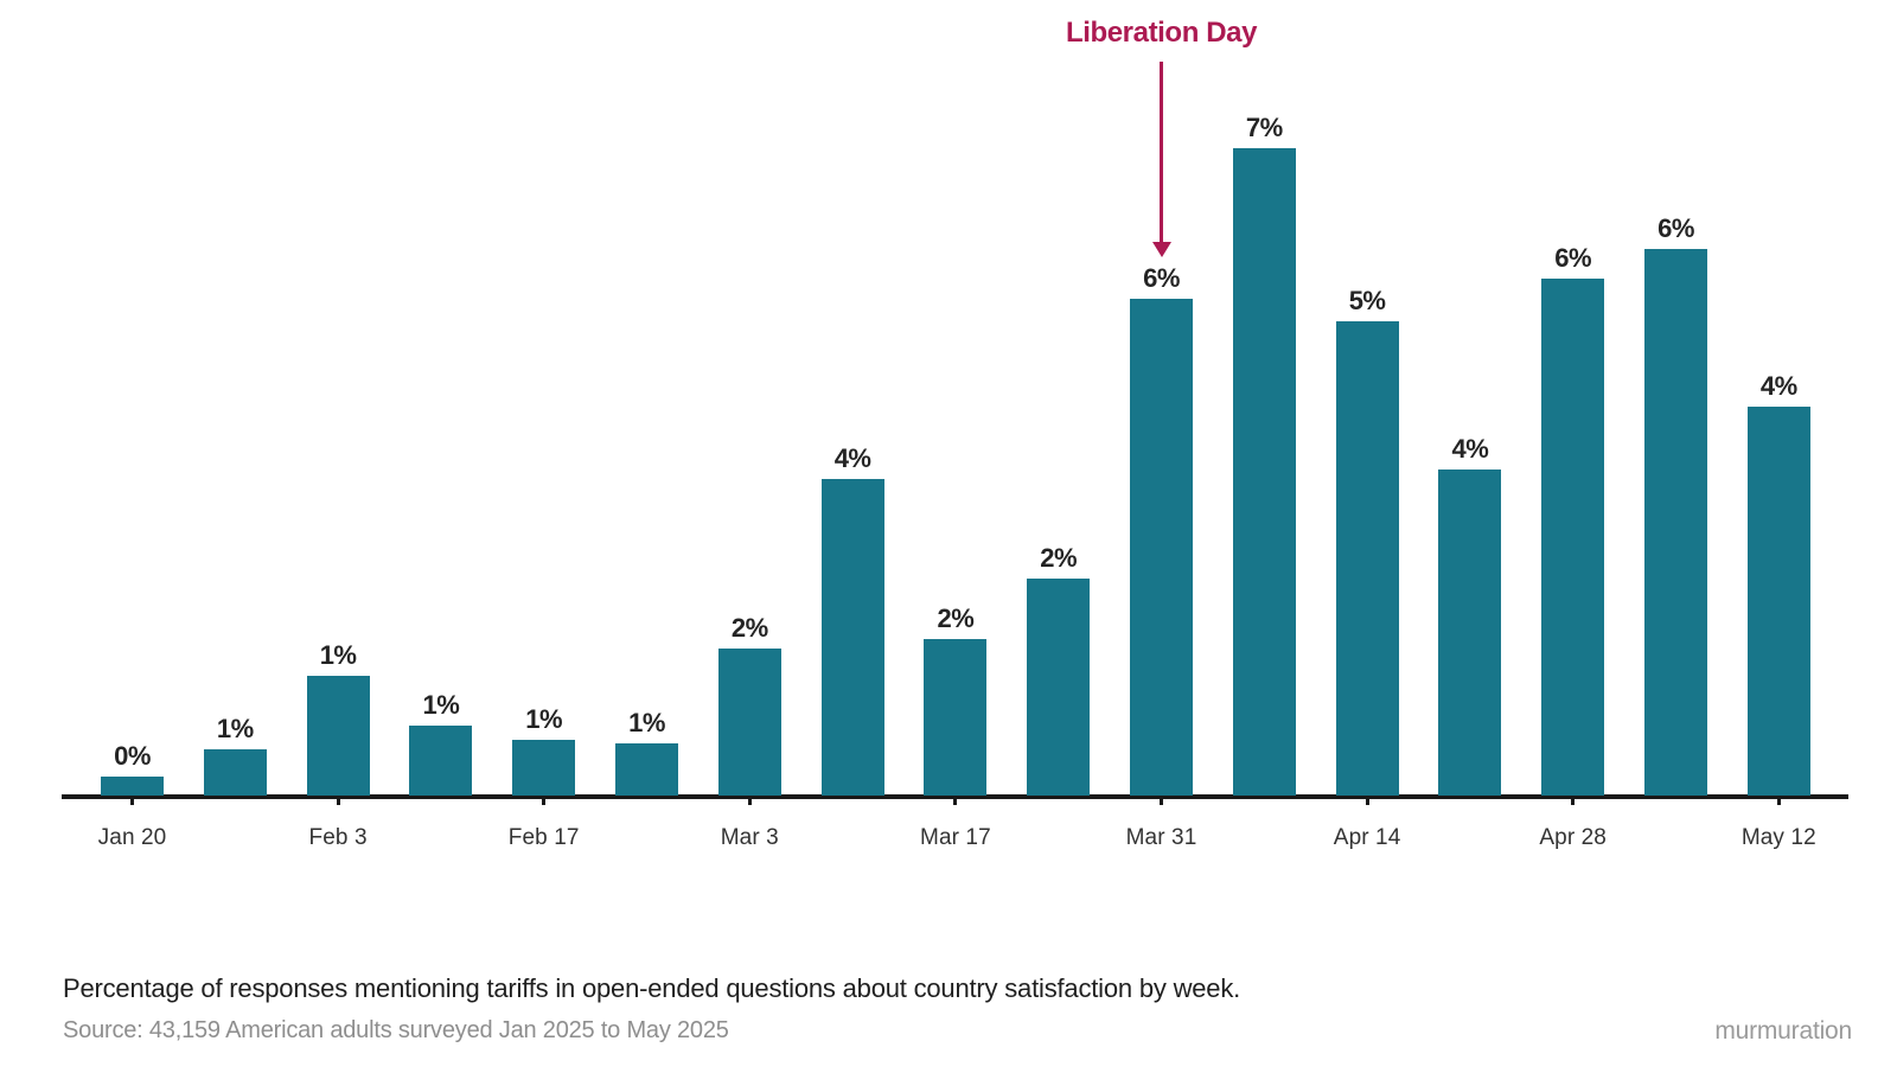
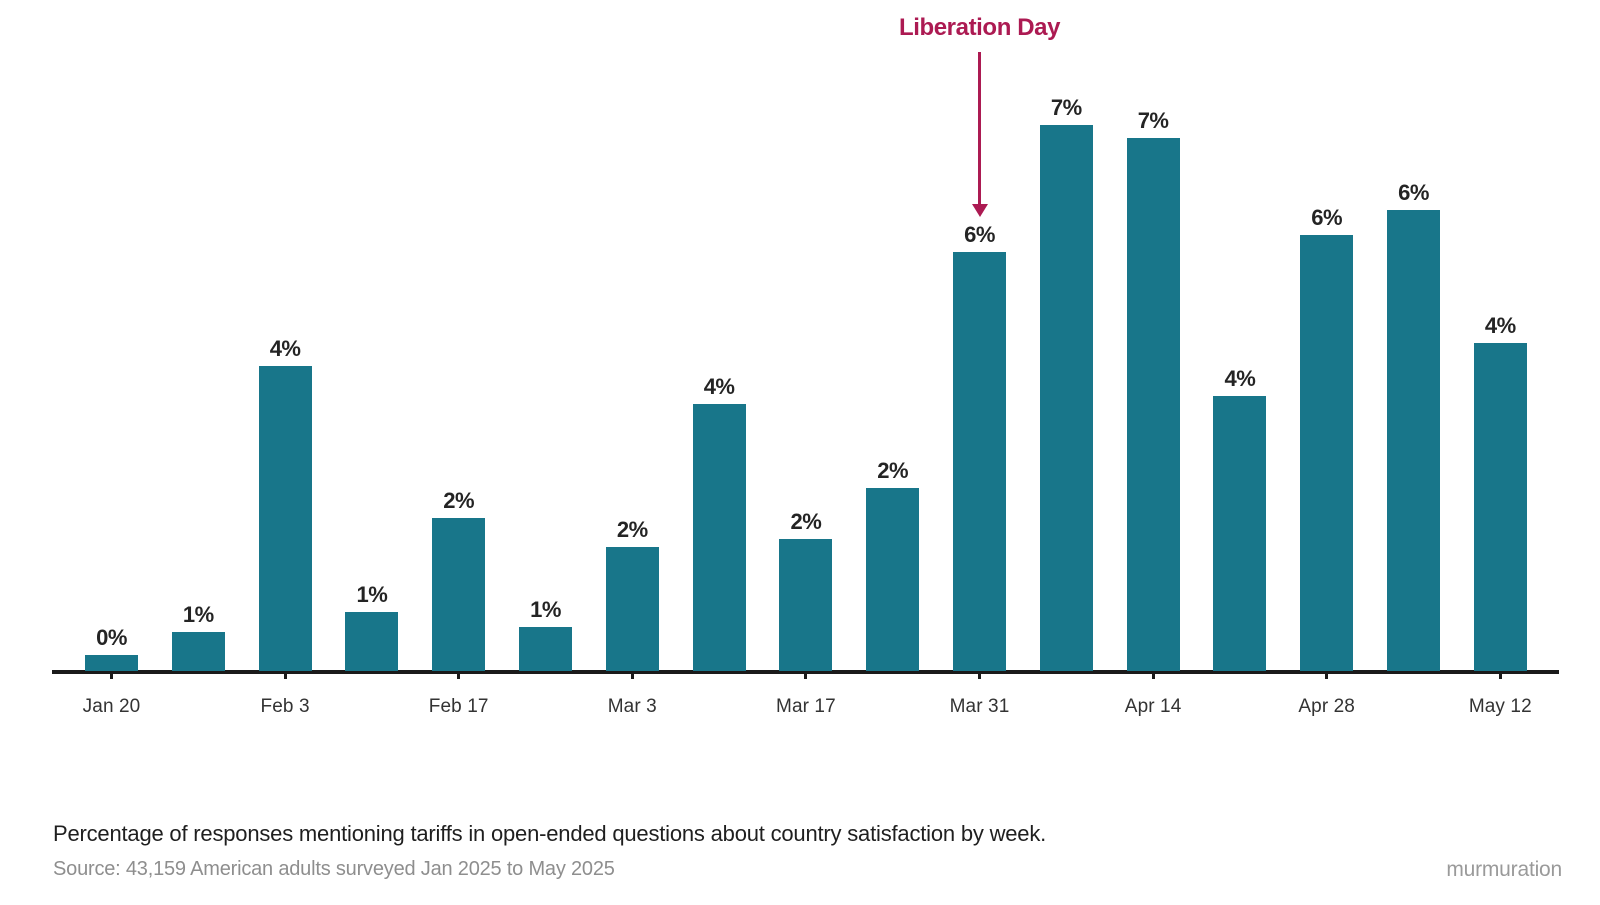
Feb 3: 1% -> 4%
Feb 17: 1% -> 2%
Apr 14: 5% -> 7%
